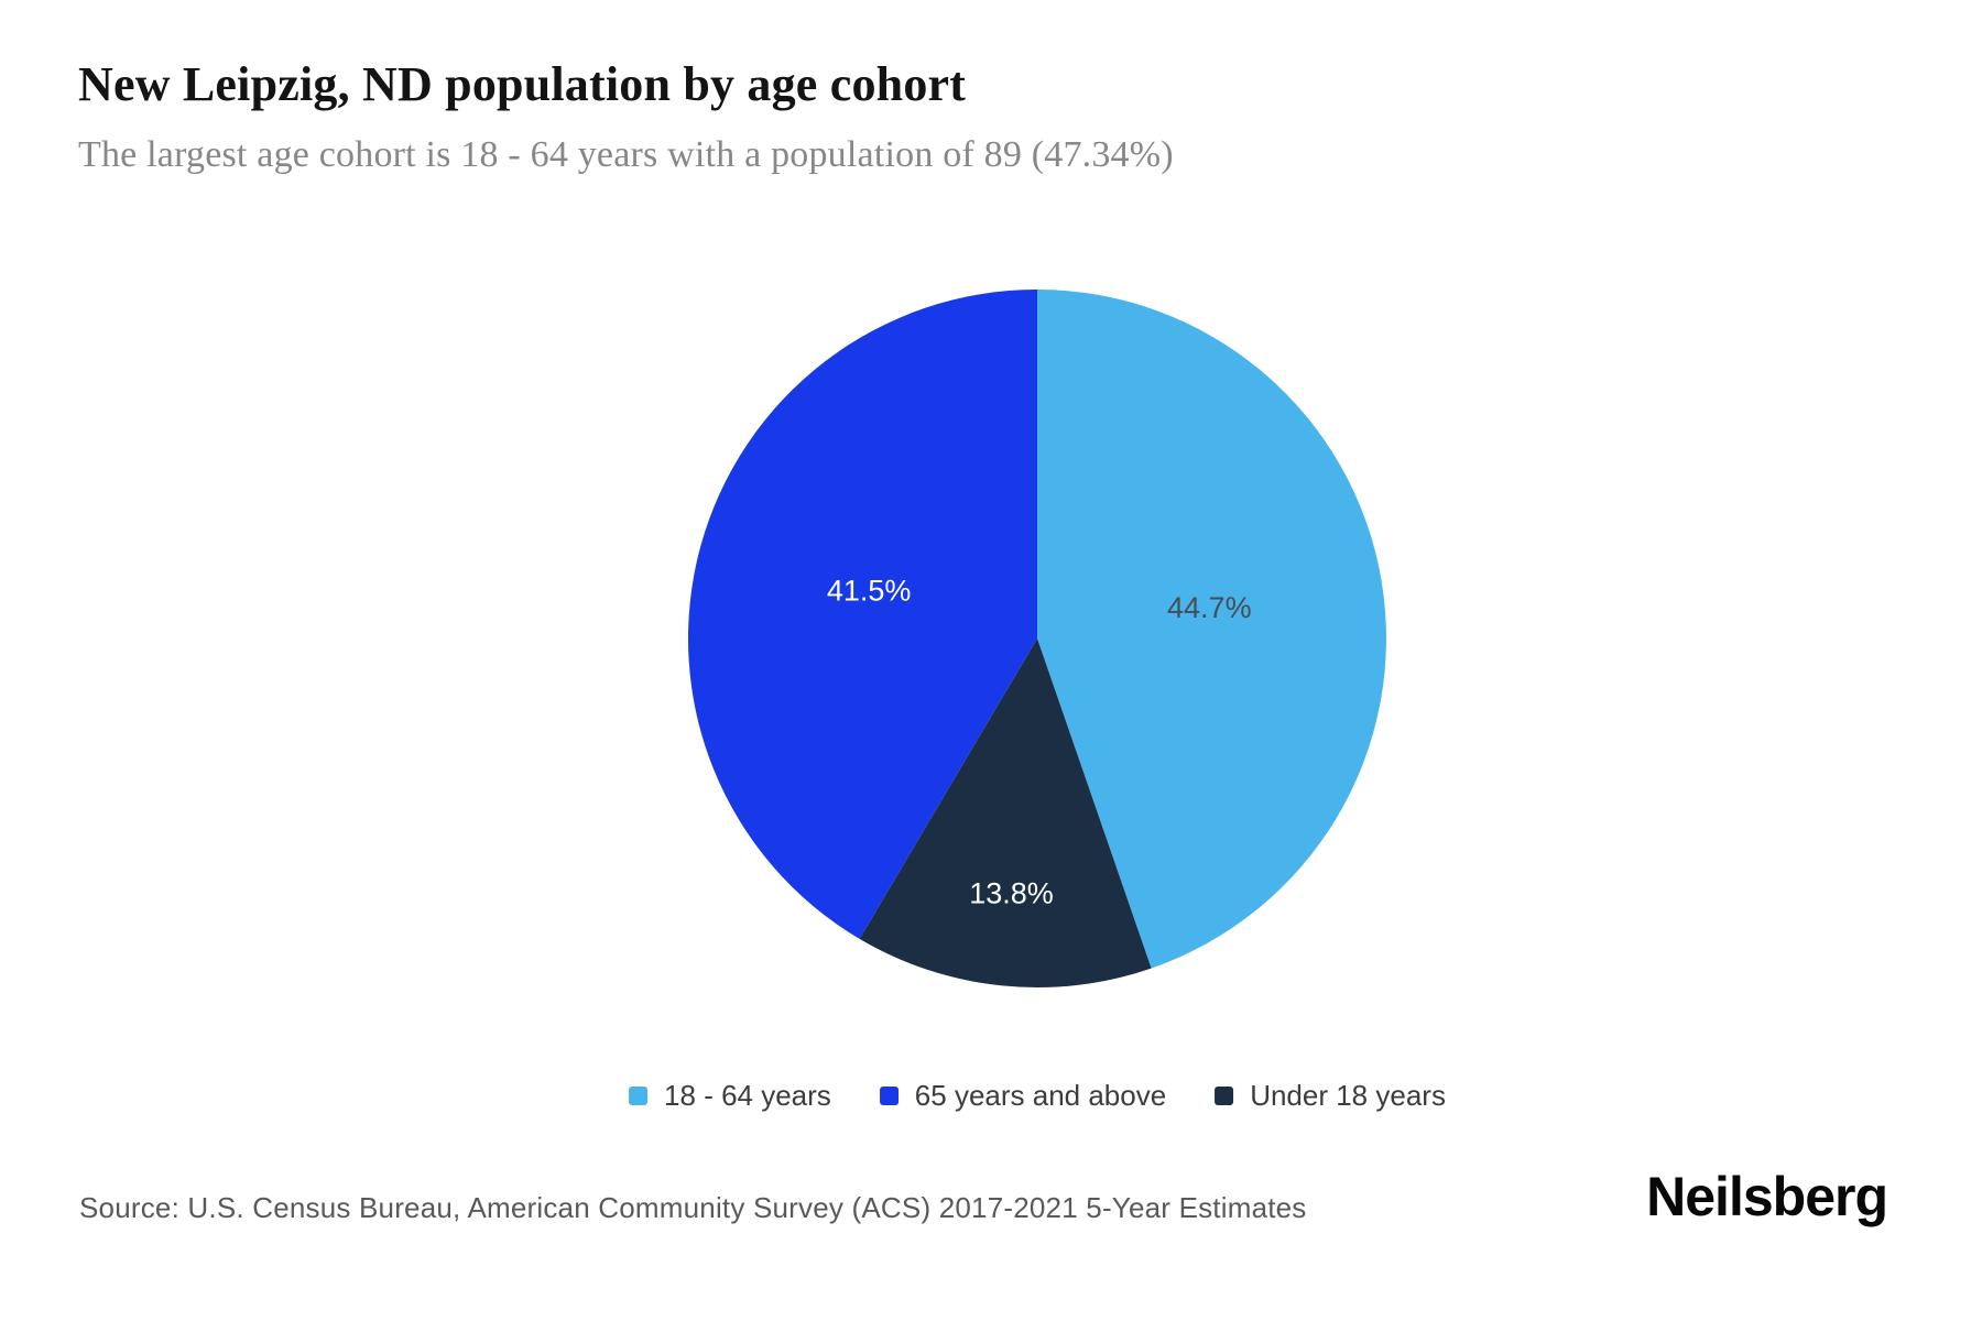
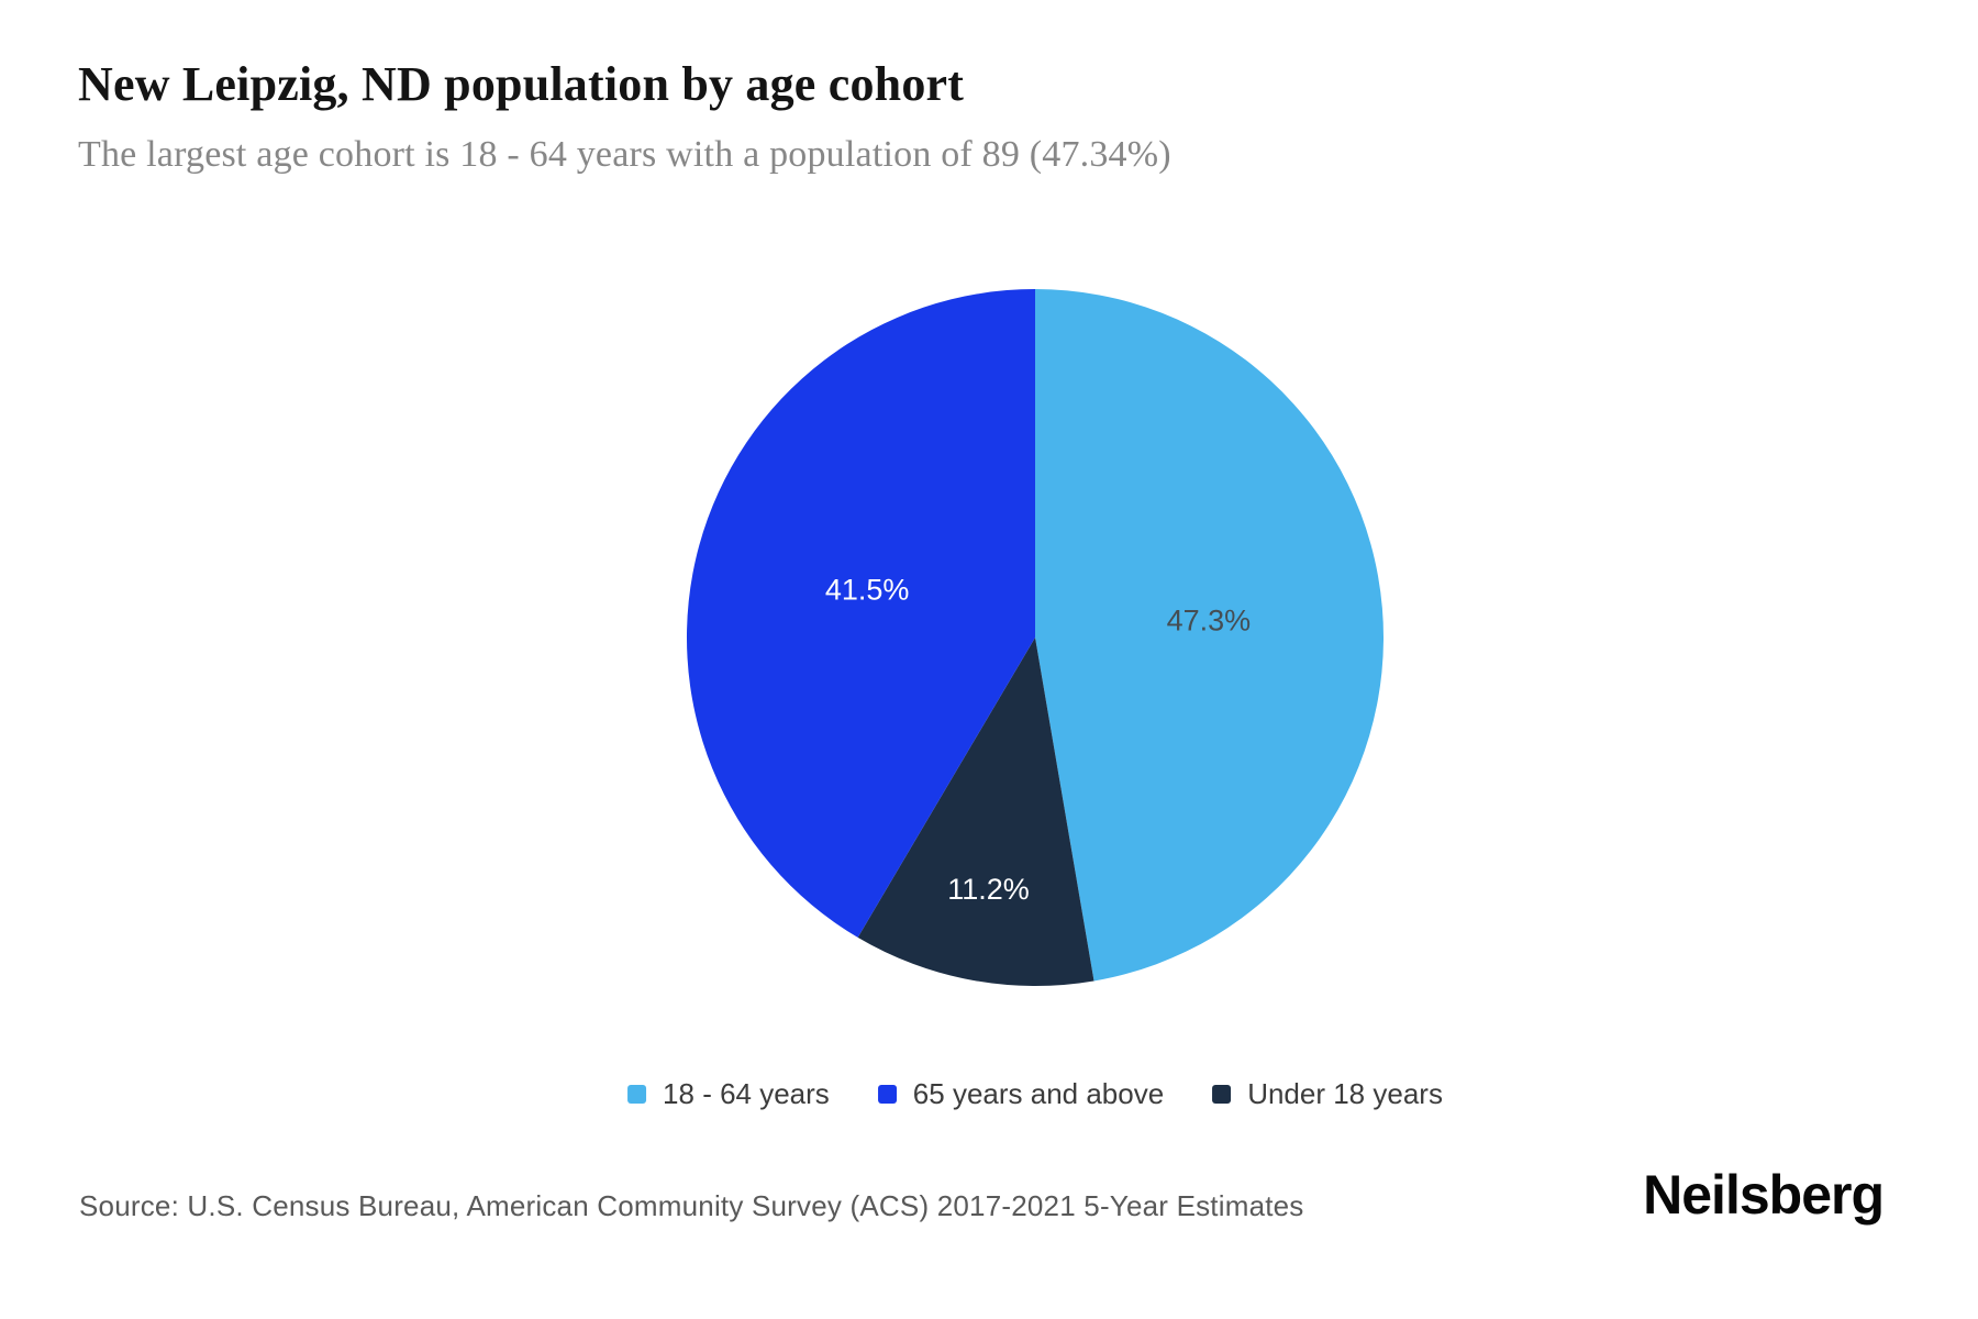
18 - 64 years: 44.7% -> 47.3%
Under 18 years: 13.8% -> 11.2%
